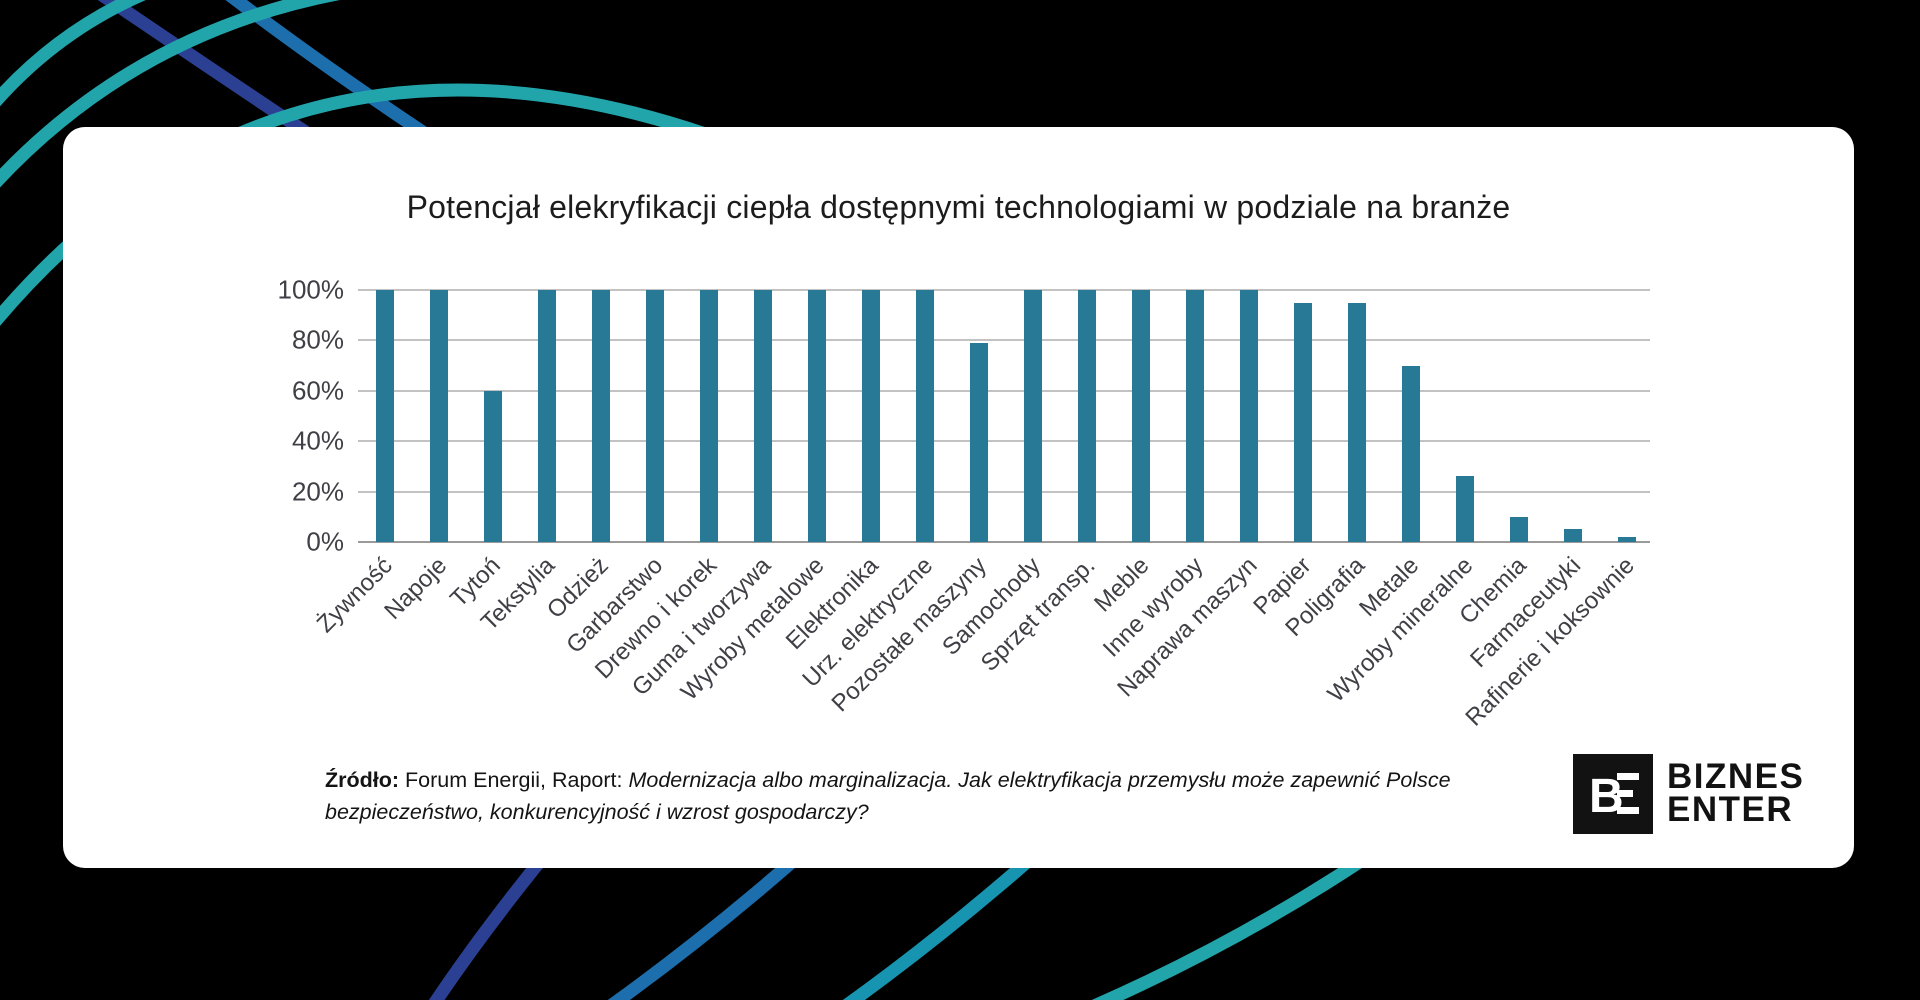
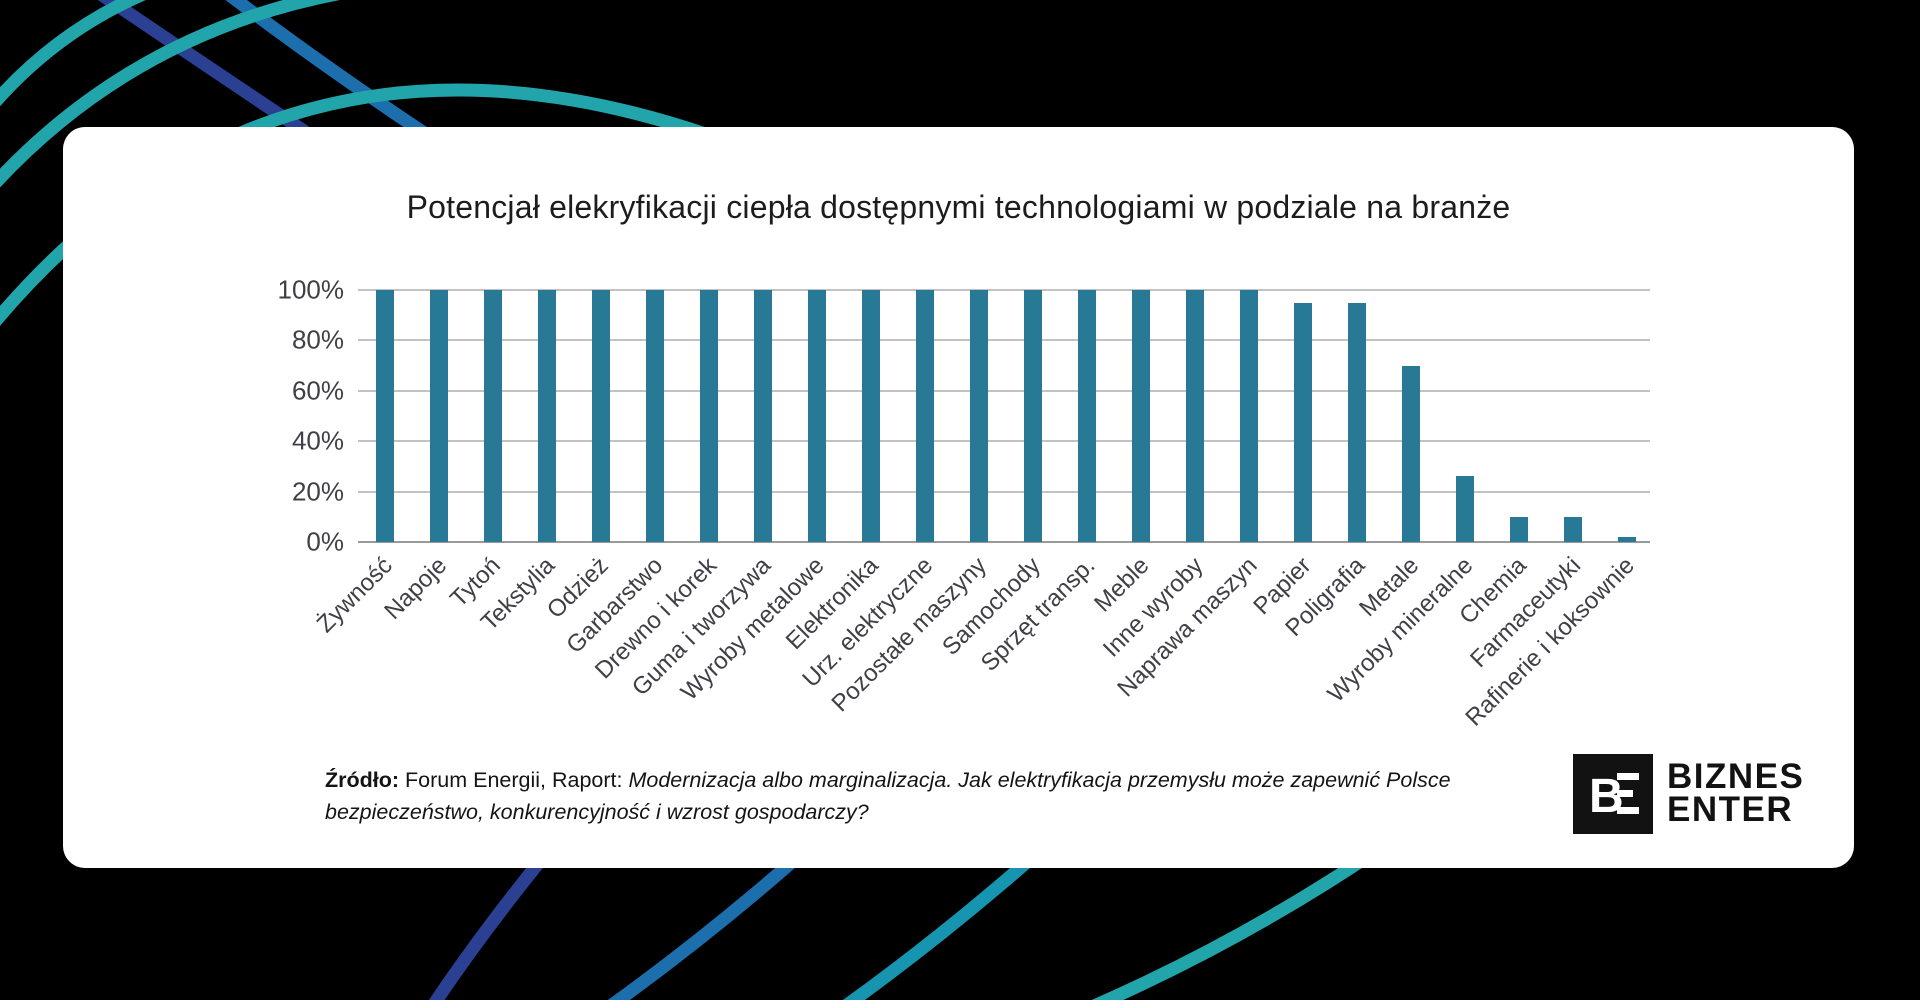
Tytoń: 60% -> 100%
Pozostałe maszyny: 79% -> 100%
Farmaceutyki: 5% -> 10%
